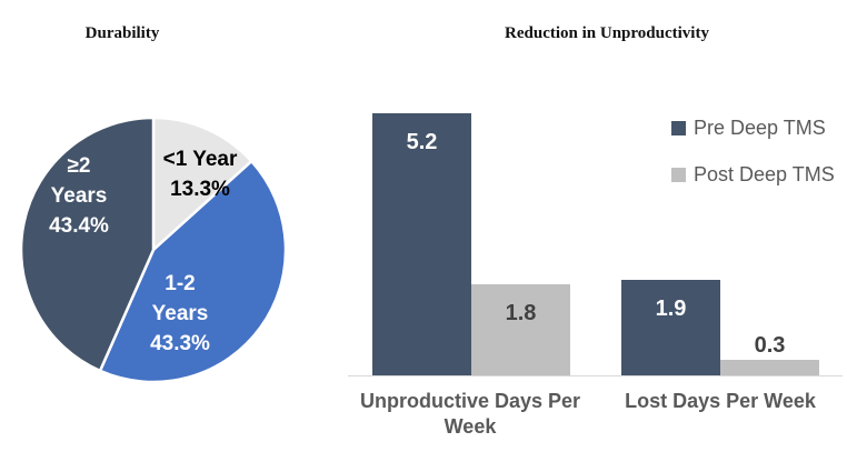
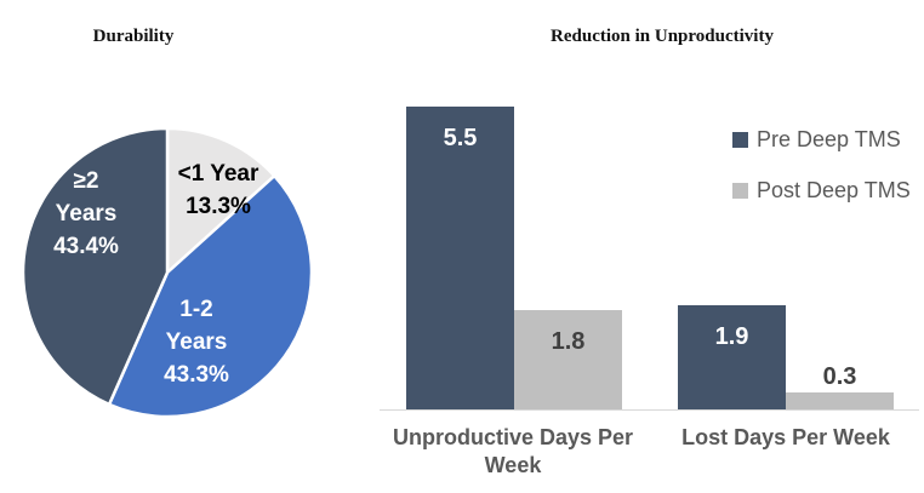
Reduction in Unproductivity/Pre Deep TMS/Unproductive Days Per Week: 5.2 -> 5.5
